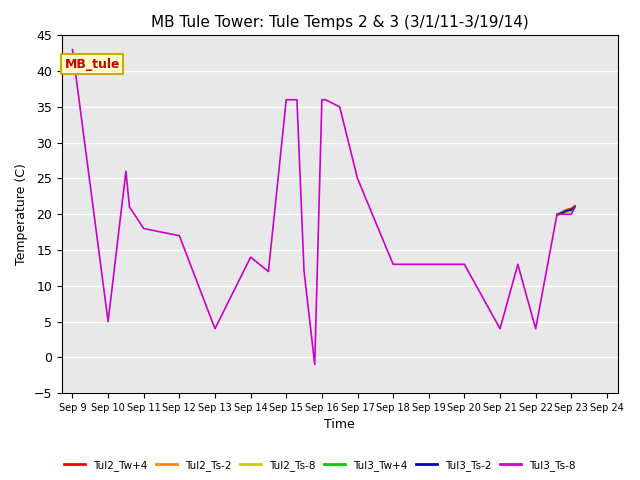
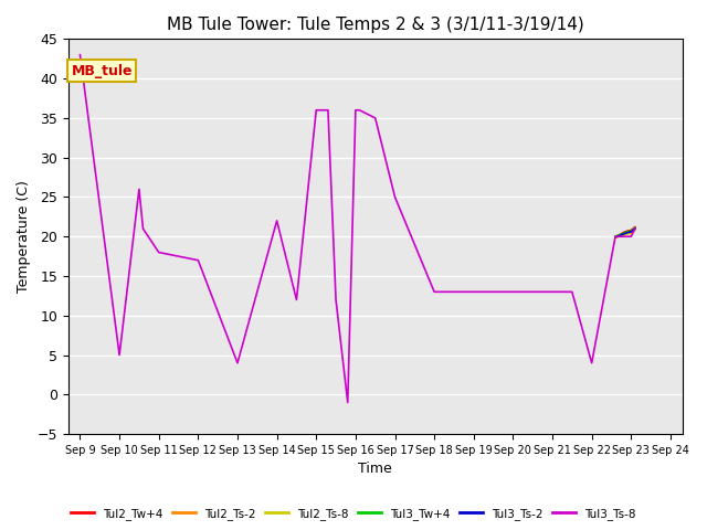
Tul3_Ts-8/Sep 14: 14 -> 22
Tul3_Ts-8/Sep 21: 4 -> 13
